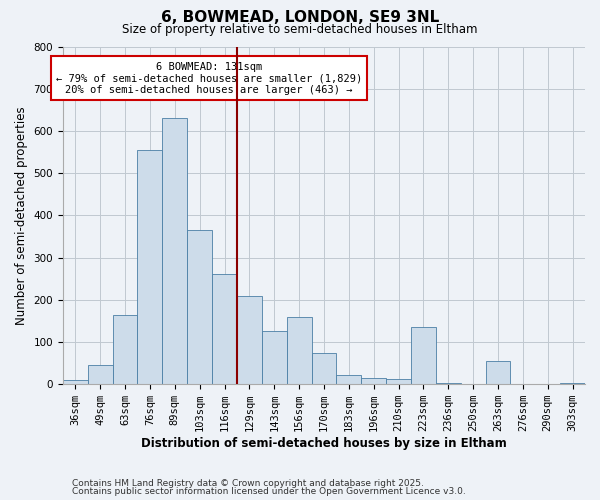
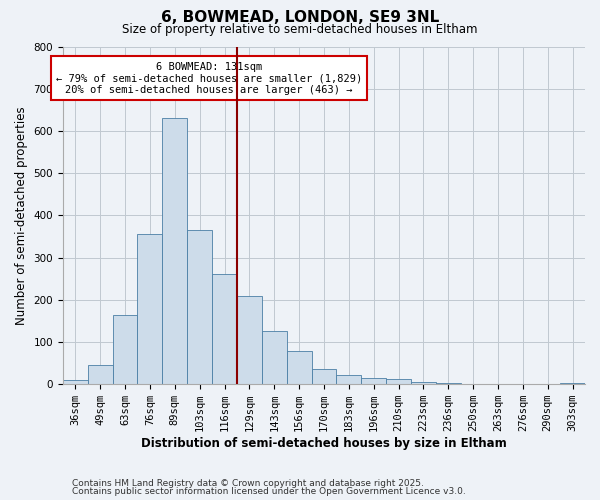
76sqm: 555 -> 355
156sqm: 160 -> 78
170sqm: 75 -> 37
223sqm: 135 -> 5
263sqm: 55 -> 1
